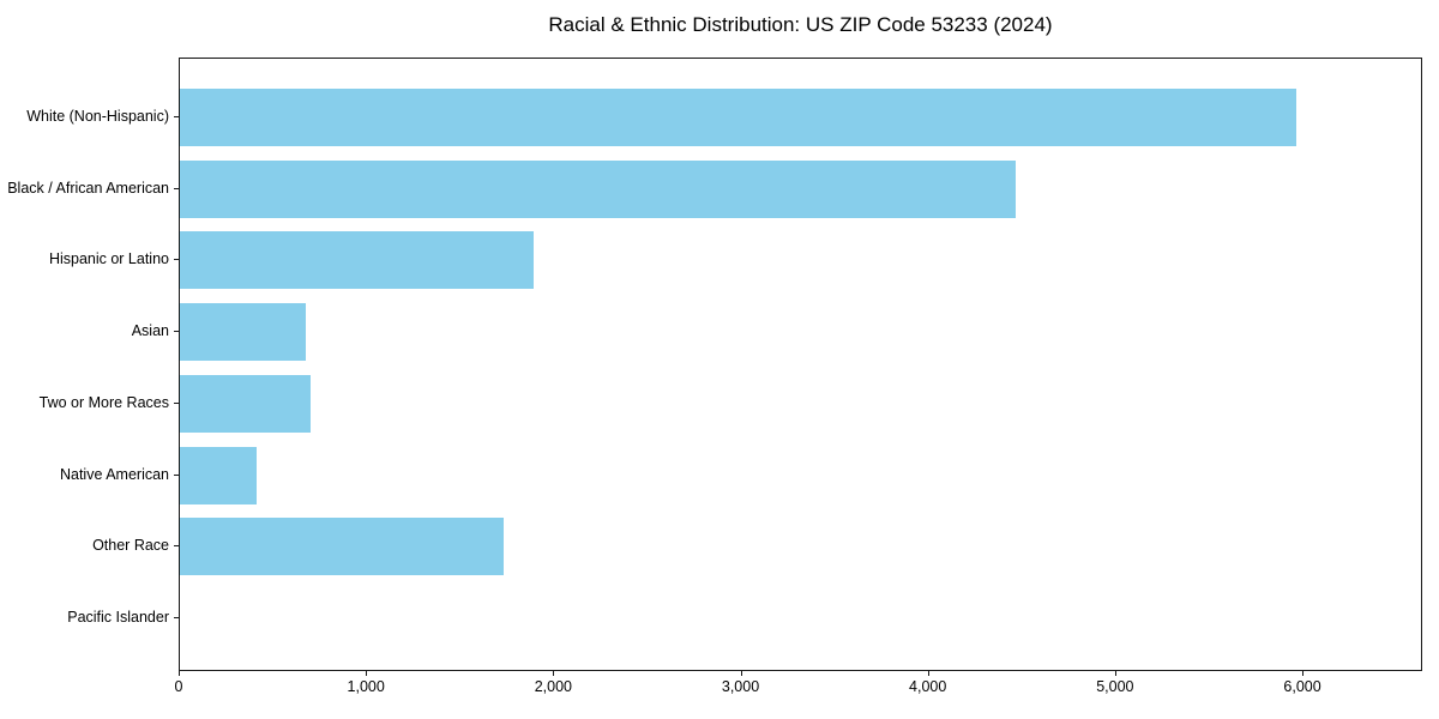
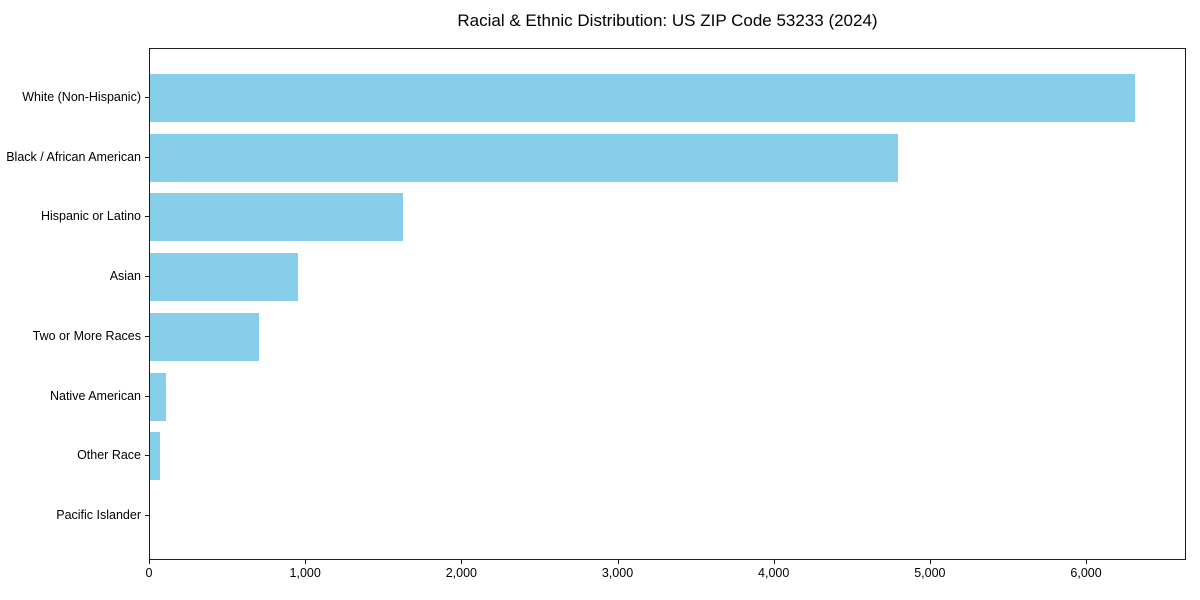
White (Non-Hispanic): 5960 -> 6310
Black / African American: 4460 -> 4790
Hispanic or Latino: 1890 -> 1620
Asian: 670 -> 950
Native American: 410 -> 100
Other Race: 1730 -> 60
